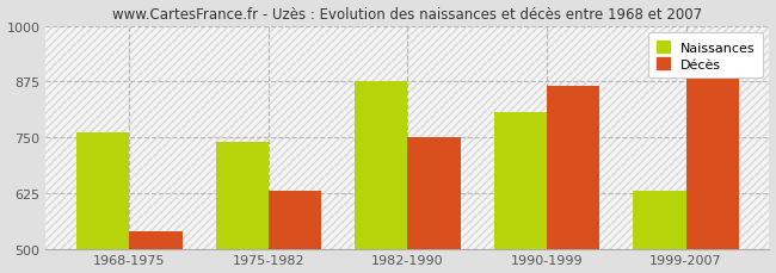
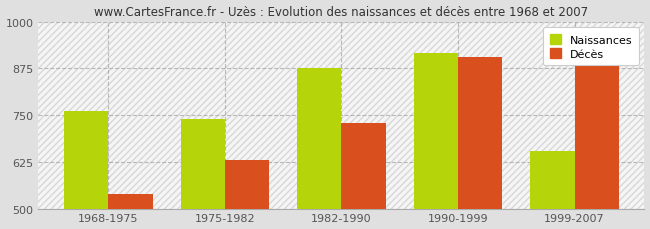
Décès/1982-1990: 750 -> 730
Naissances/1990-1999: 805 -> 915
Décès/1990-1999: 865 -> 905
Naissances/1999-2007: 630 -> 655
